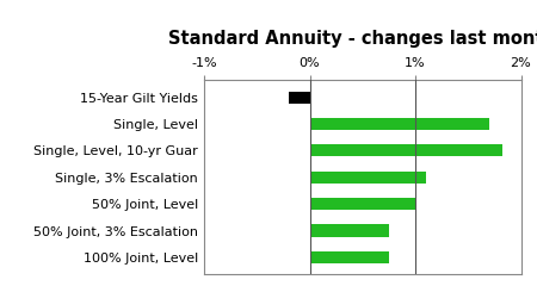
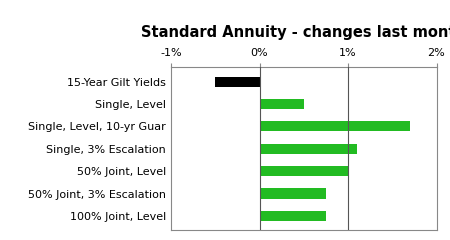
15-Year Gilt Yields: -0.20% -> -0.50%
Single, Level: 1.70% -> 0.50%
Single, Level, 10-yr Guar: 1.82% -> 1.70%
